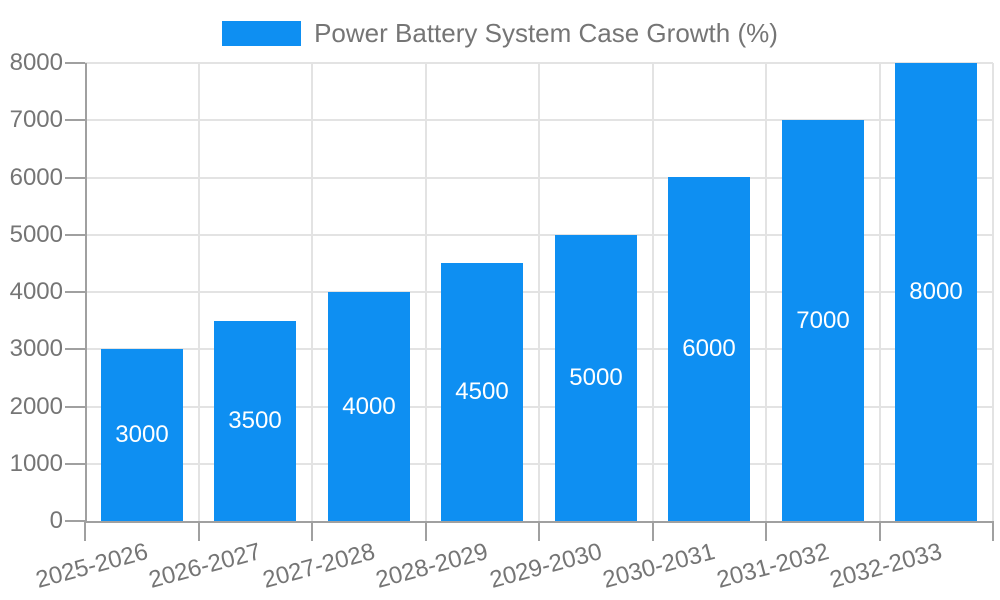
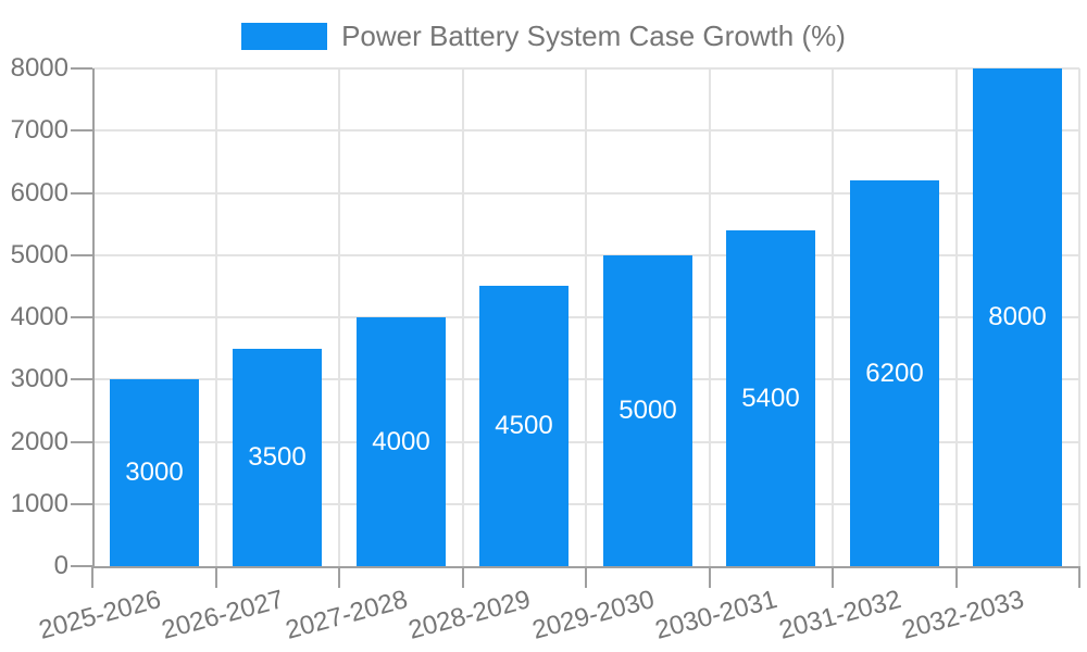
2030-2031: 6000 -> 5400
2031-2032: 7000 -> 6200
